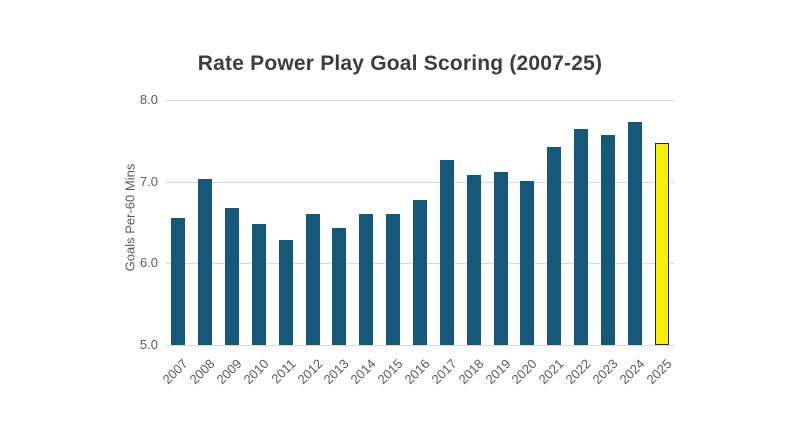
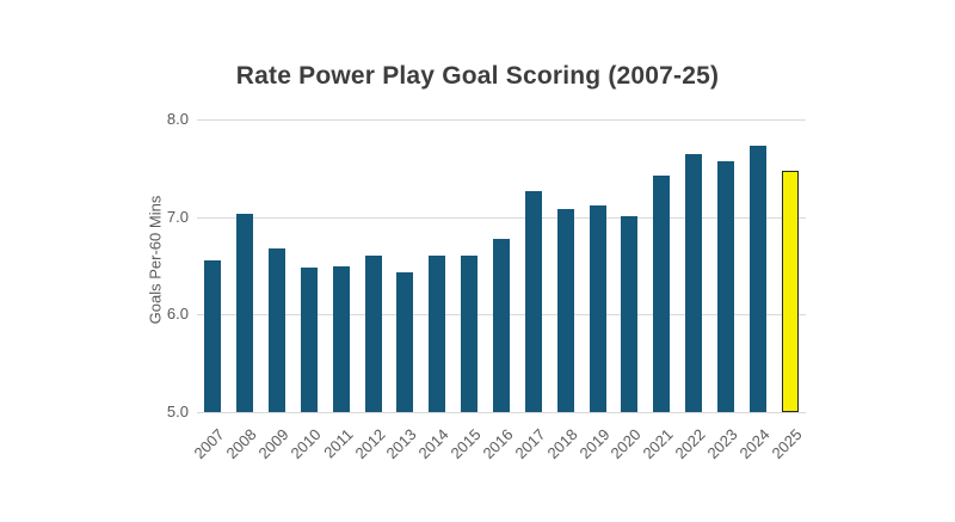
2011: 6.3 -> 6.5
